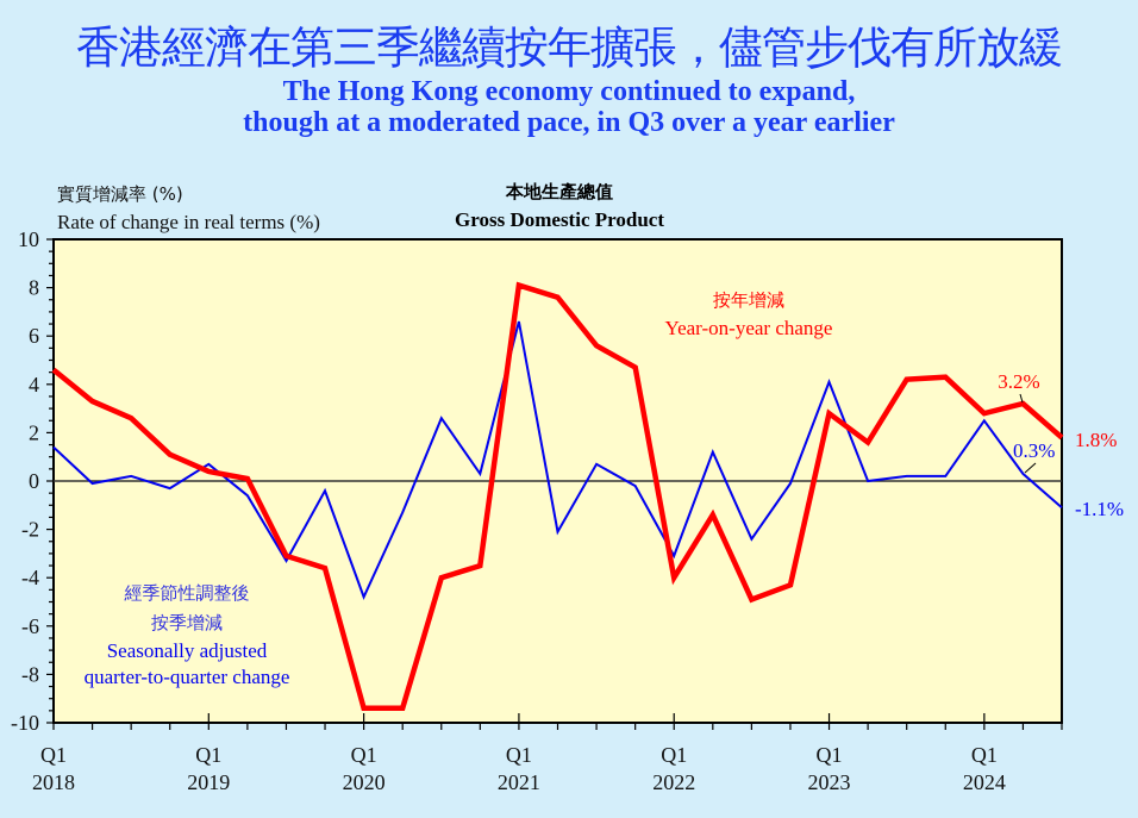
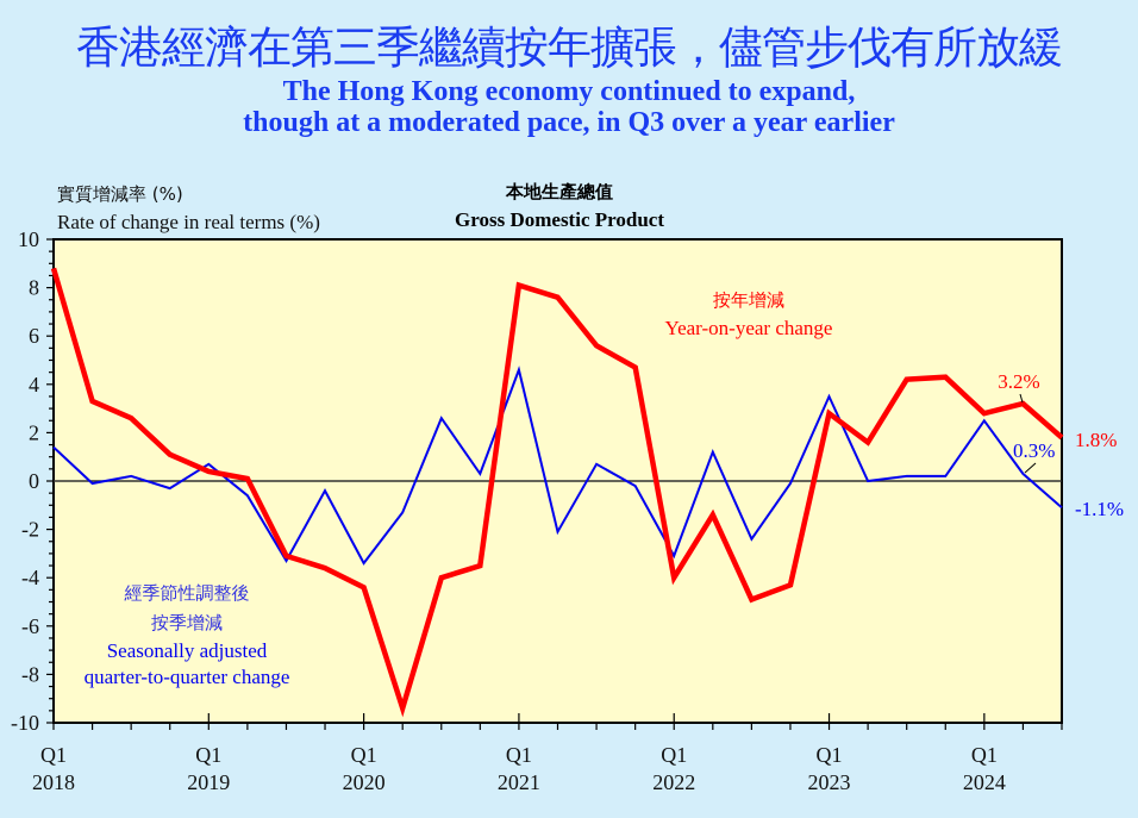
Year-on-year change/2018Q1: 4.6 -> 8.8
Year-on-year change/2020Q1: -9.4 -> -4.4
Seasonally adjusted quarter-to-quarter change/2020Q1: -4.8 -> -3.4
Seasonally adjusted quarter-to-quarter change/2021Q1: 6.6 -> 4.6
Seasonally adjusted quarter-to-quarter change/2023Q1: 4.1 -> 3.5
